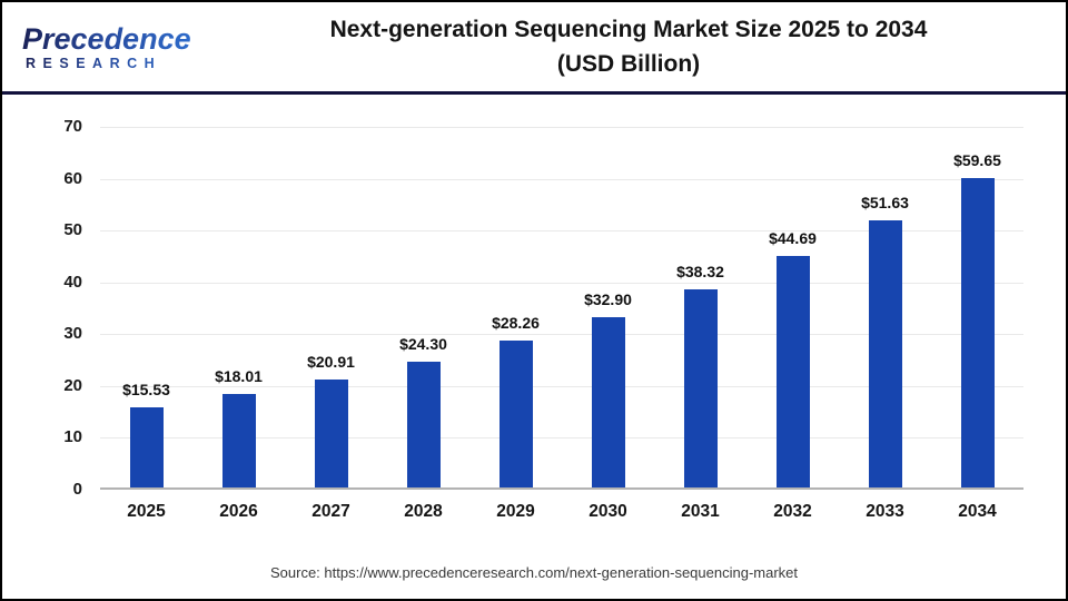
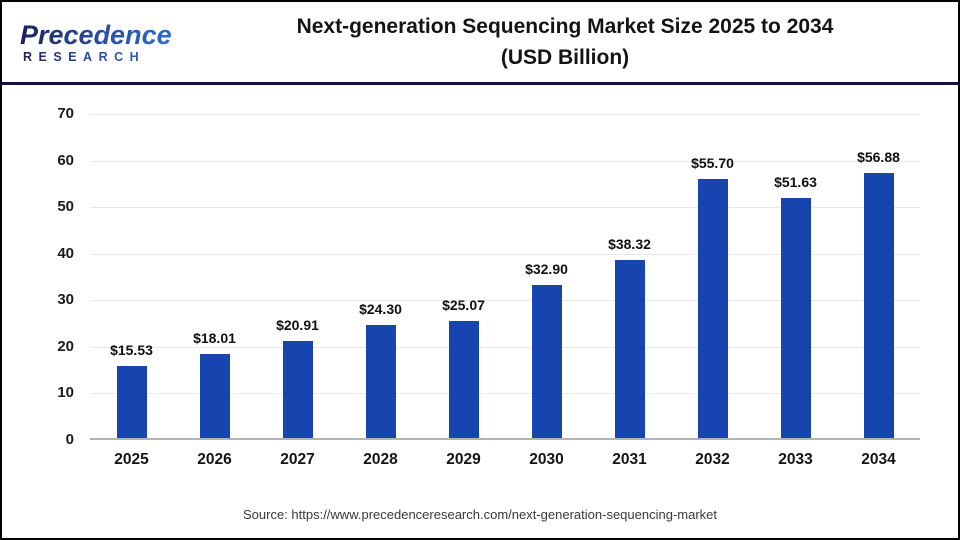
2029: $28.26 -> $25.07
2032: $44.69 -> $55.70
2034: $59.65 -> $56.88
